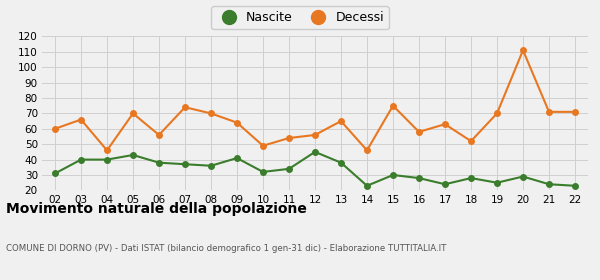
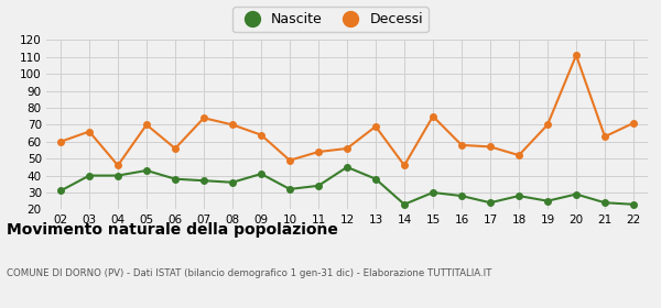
Decessi/13: 65 -> 69
Decessi/17: 63 -> 57
Decessi/21: 71 -> 63
